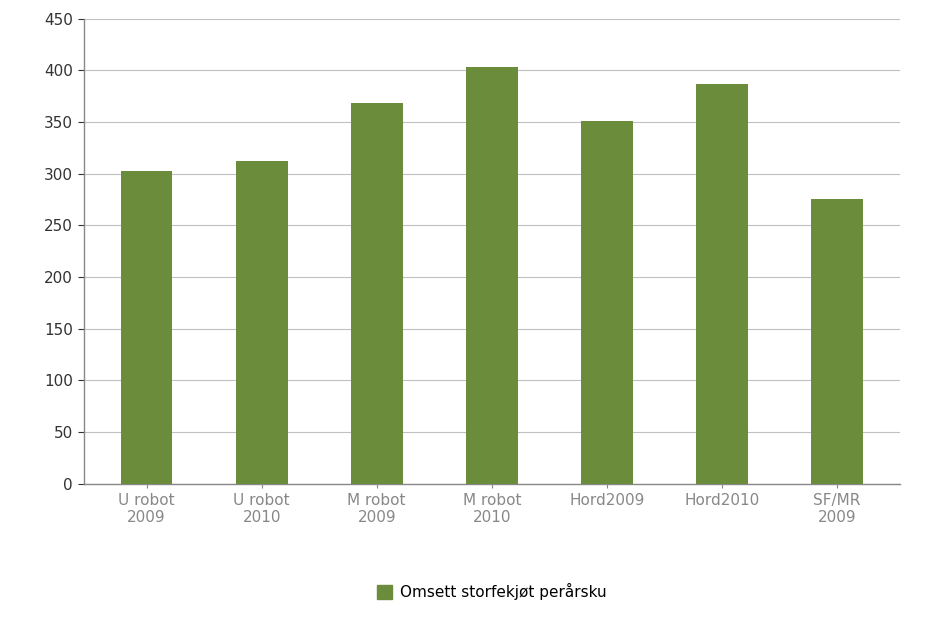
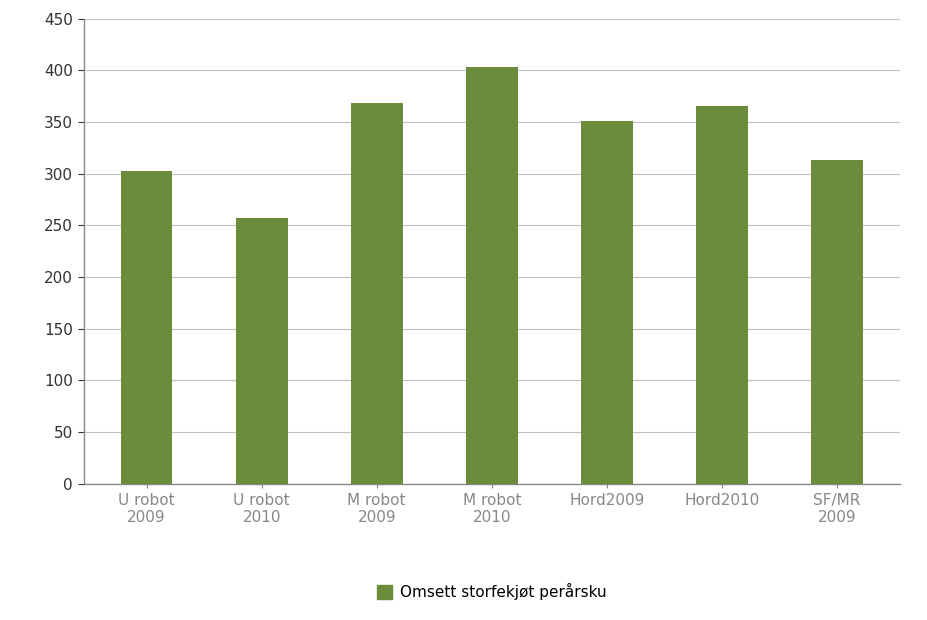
U robot 2010: 312 -> 257
Hord2010: 387 -> 365
SF/MR 2009: 275 -> 313
